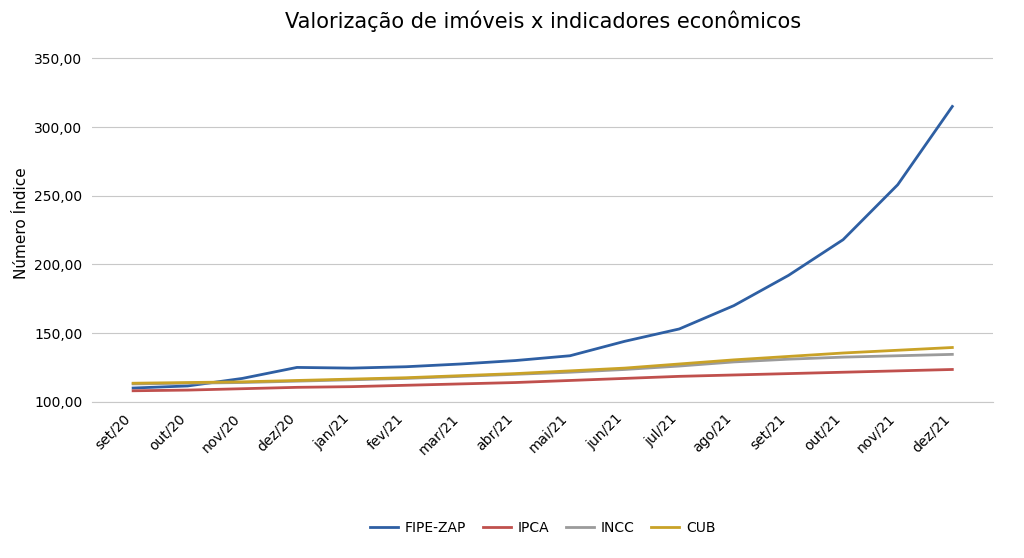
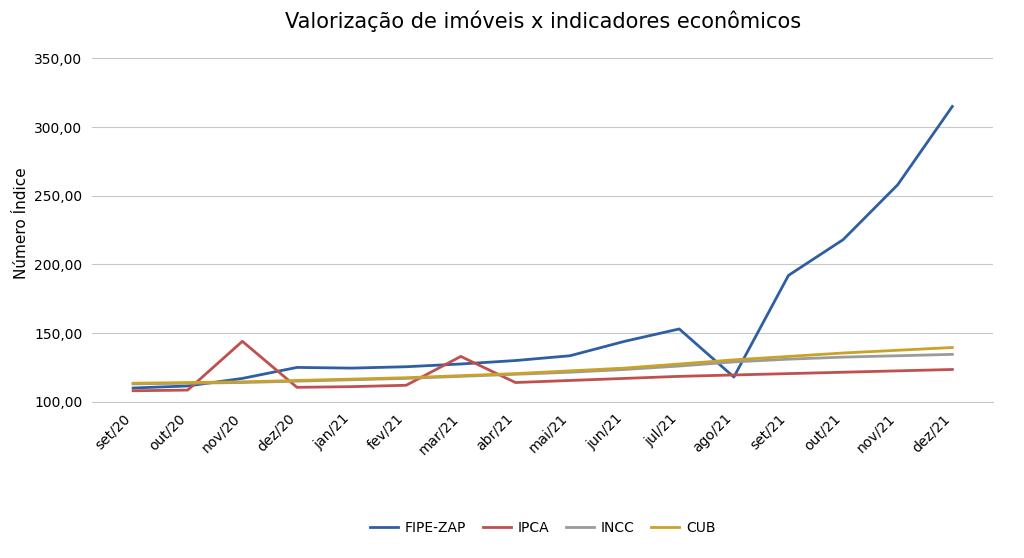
IPCA/nov/20: 110 -> 144
IPCA/mar/21: 113 -> 133
FIPE-ZAP/ago/21: 170 -> 118
